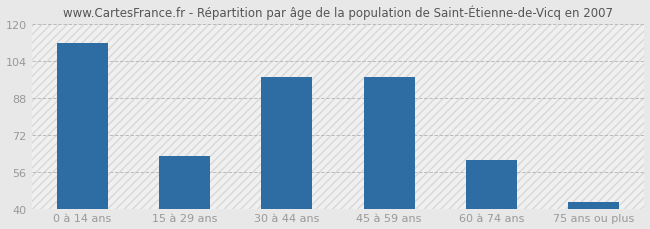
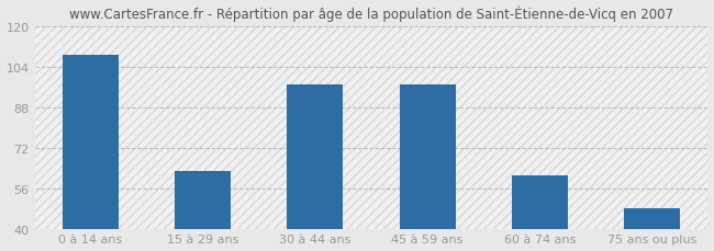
0 à 14 ans: 112 -> 109
75 ans ou plus: 43 -> 48
